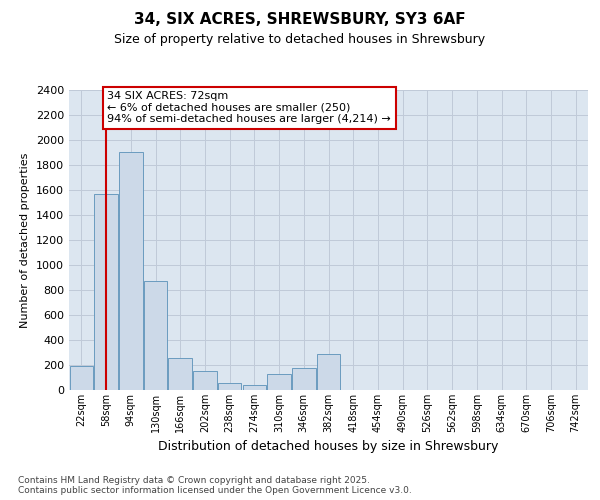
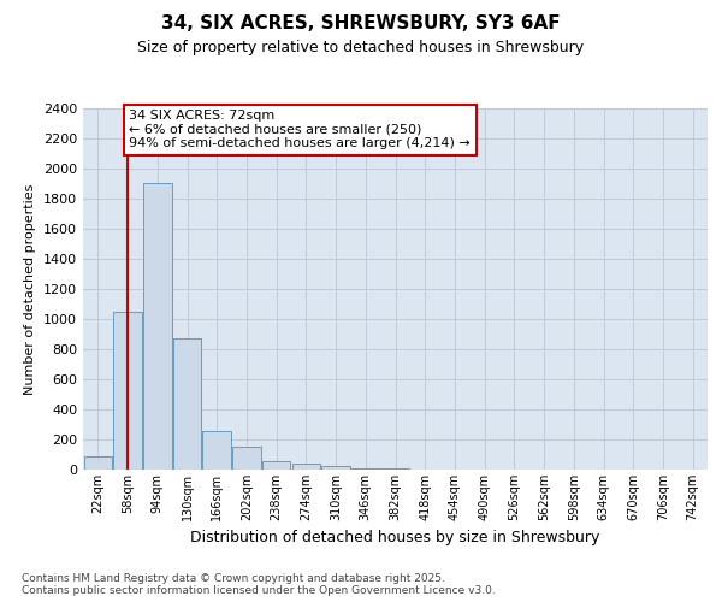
22sqm: 190 -> 90
58sqm: 1570 -> 1040
310sqm: 130 -> 20
346sqm: 180 -> 10
382sqm: 290 -> 0
